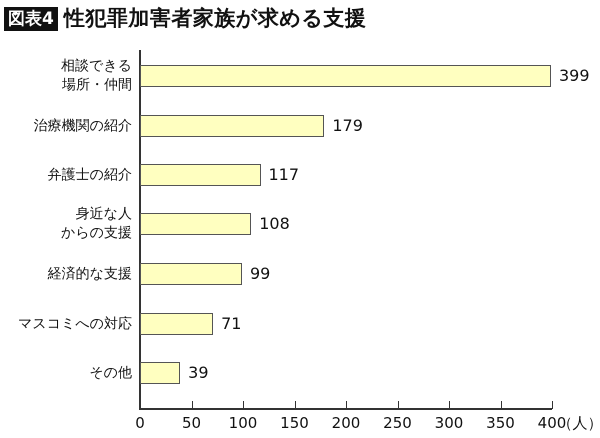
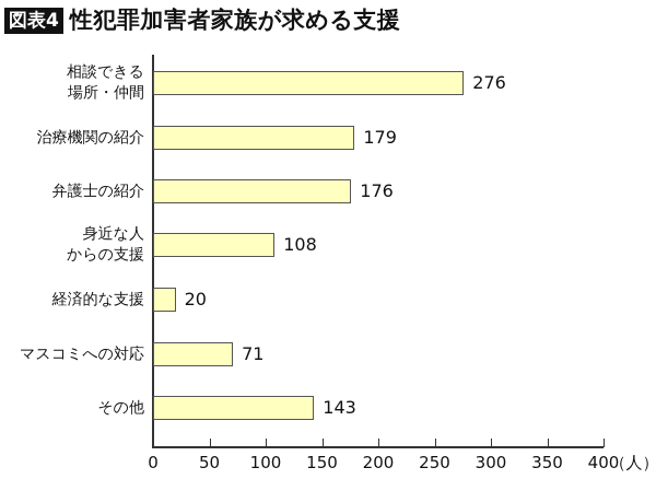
相談できる場所・仲間: 399 -> 276
弁護士の紹介: 117 -> 176
経済的な支援: 99 -> 20
その他: 39 -> 143
